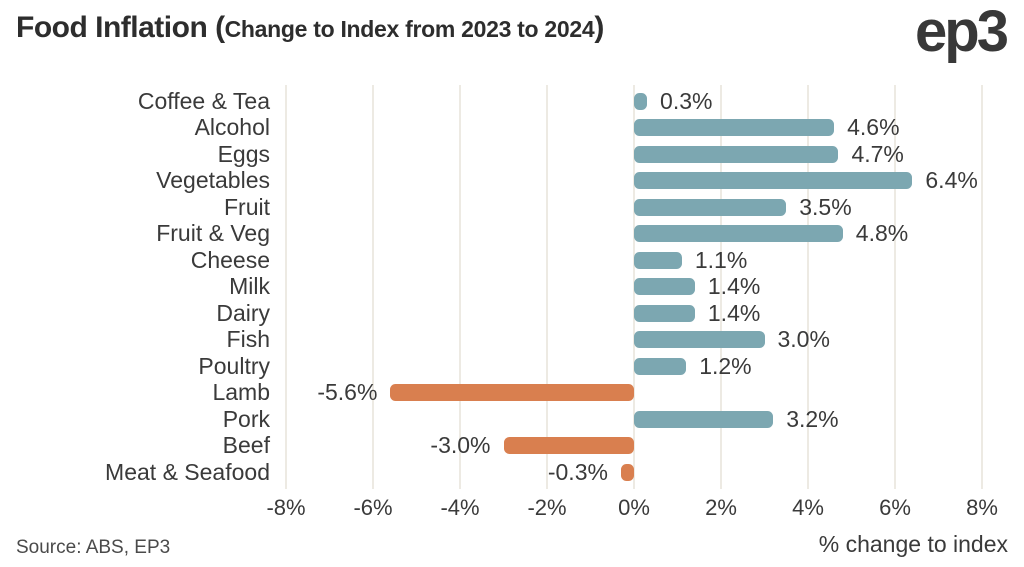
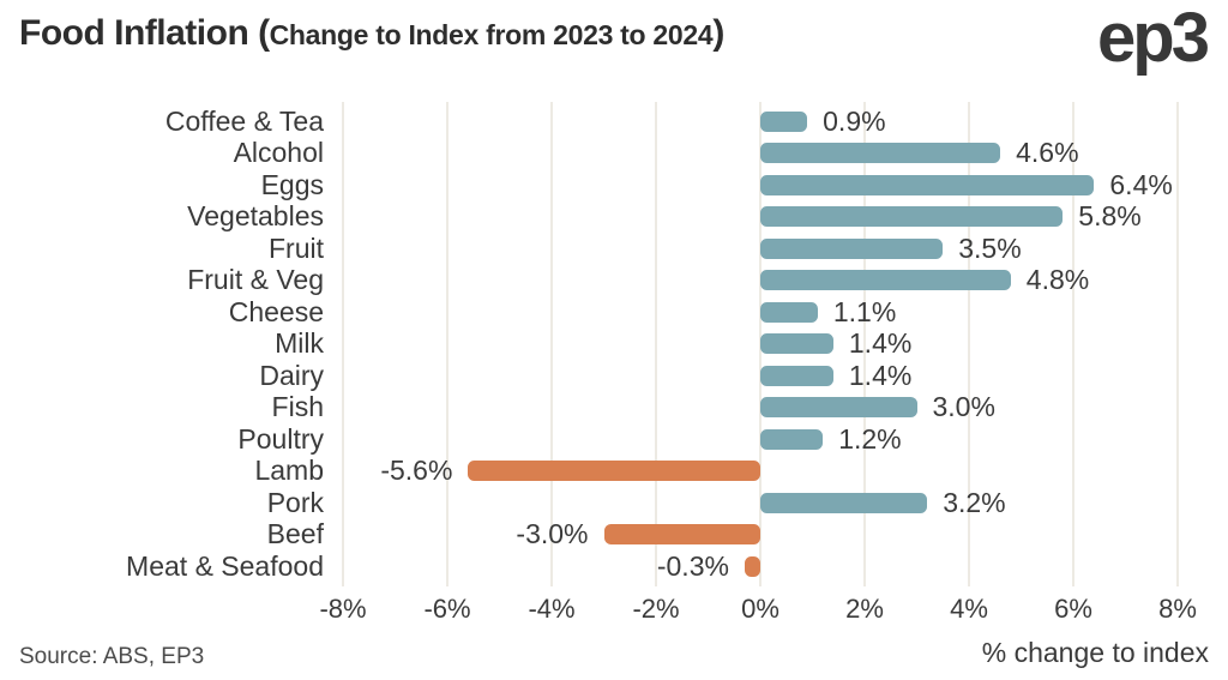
Coffee & Tea: 0.3% -> 0.9%
Eggs: 4.7% -> 6.4%
Vegetables: 6.4% -> 5.8%
